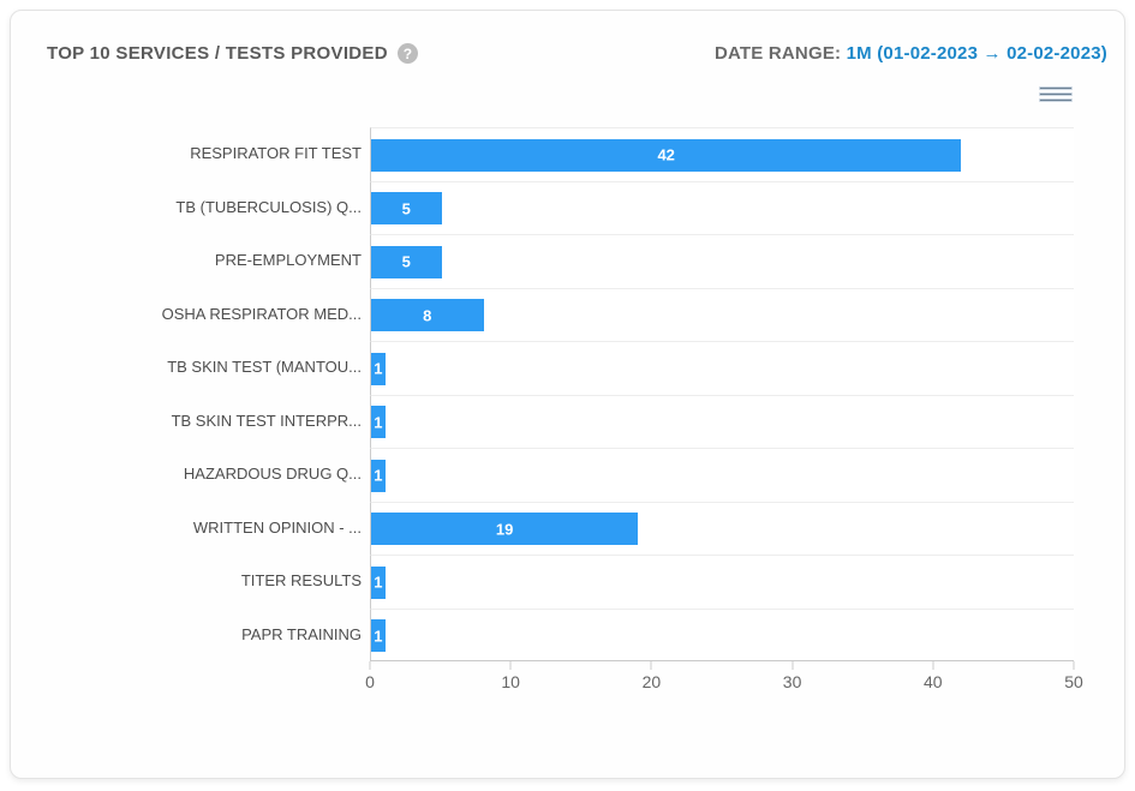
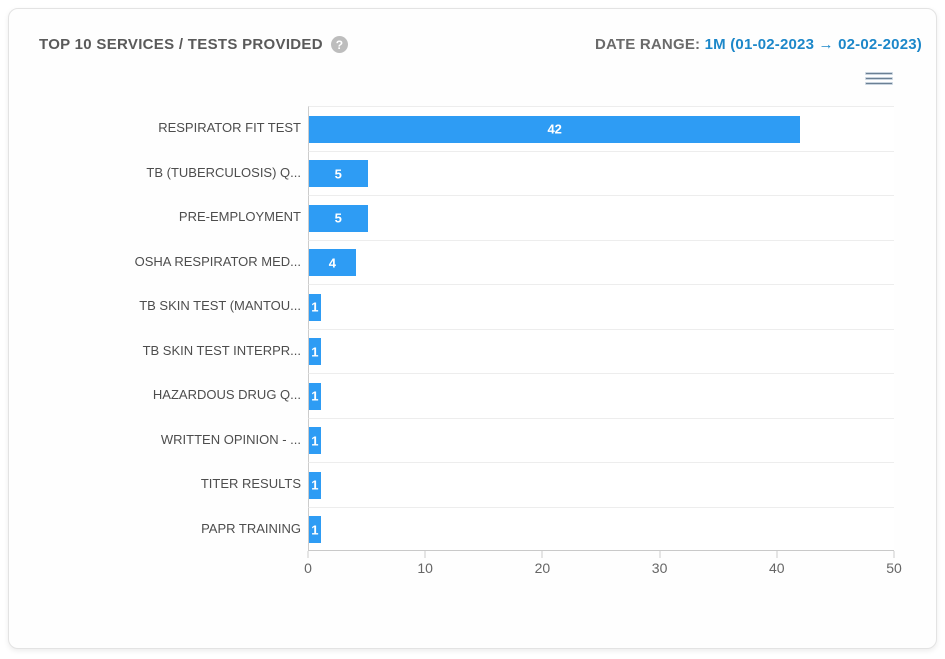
OSHA RESPIRATOR MED...: 8 -> 4
WRITTEN OPINION - ...: 19 -> 1
